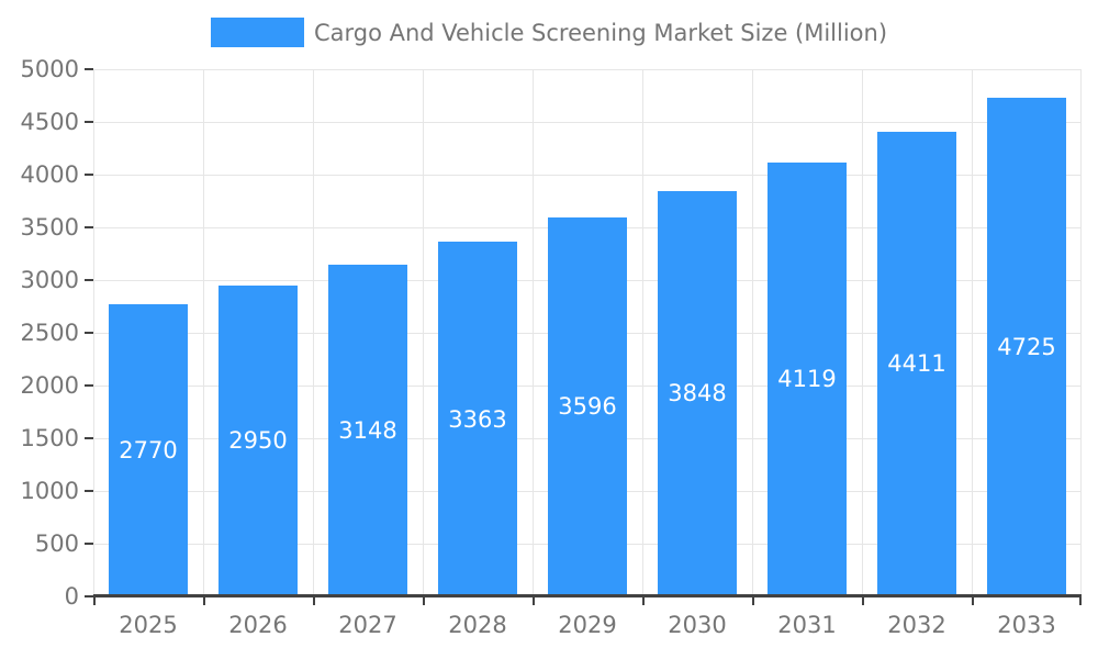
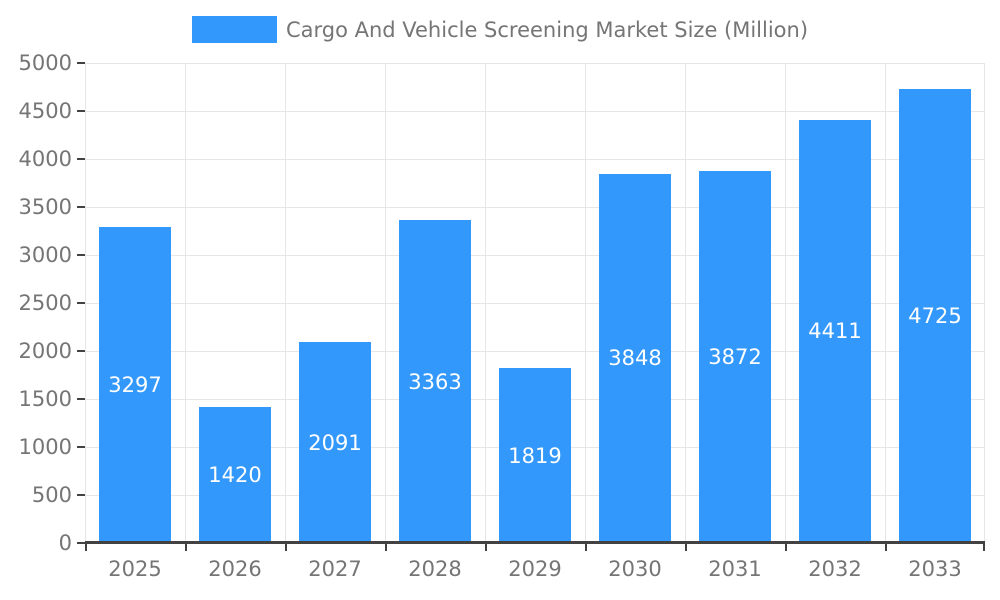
2025: 2770 -> 3297
2026: 2950 -> 1420
2027: 3148 -> 2091
2029: 3596 -> 1819
2031: 4119 -> 3872
